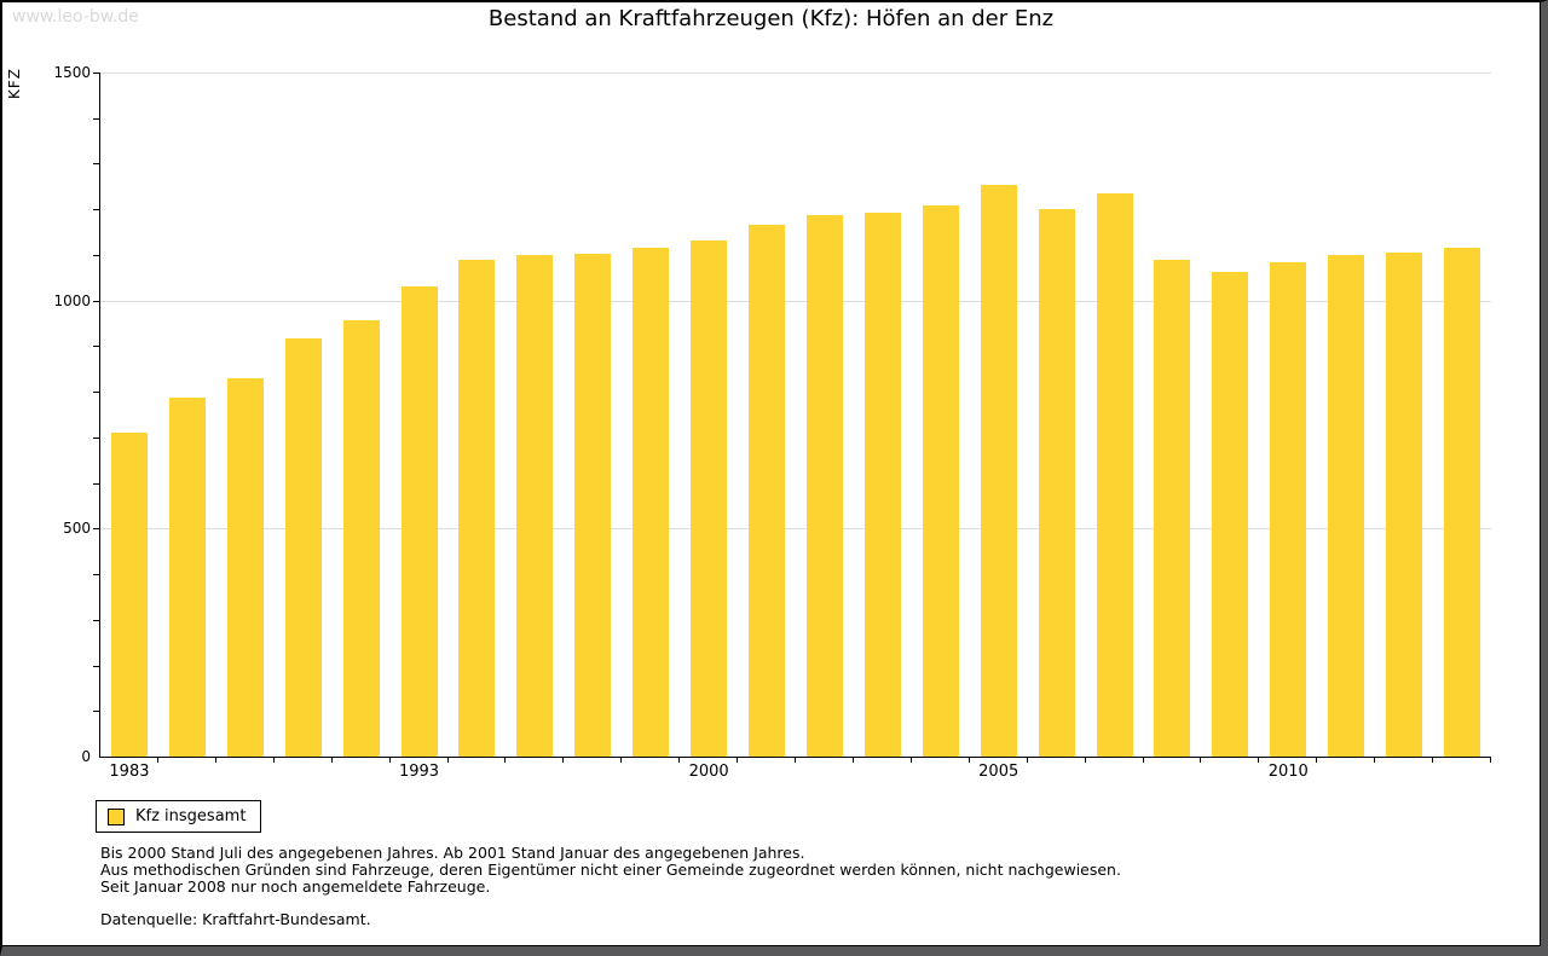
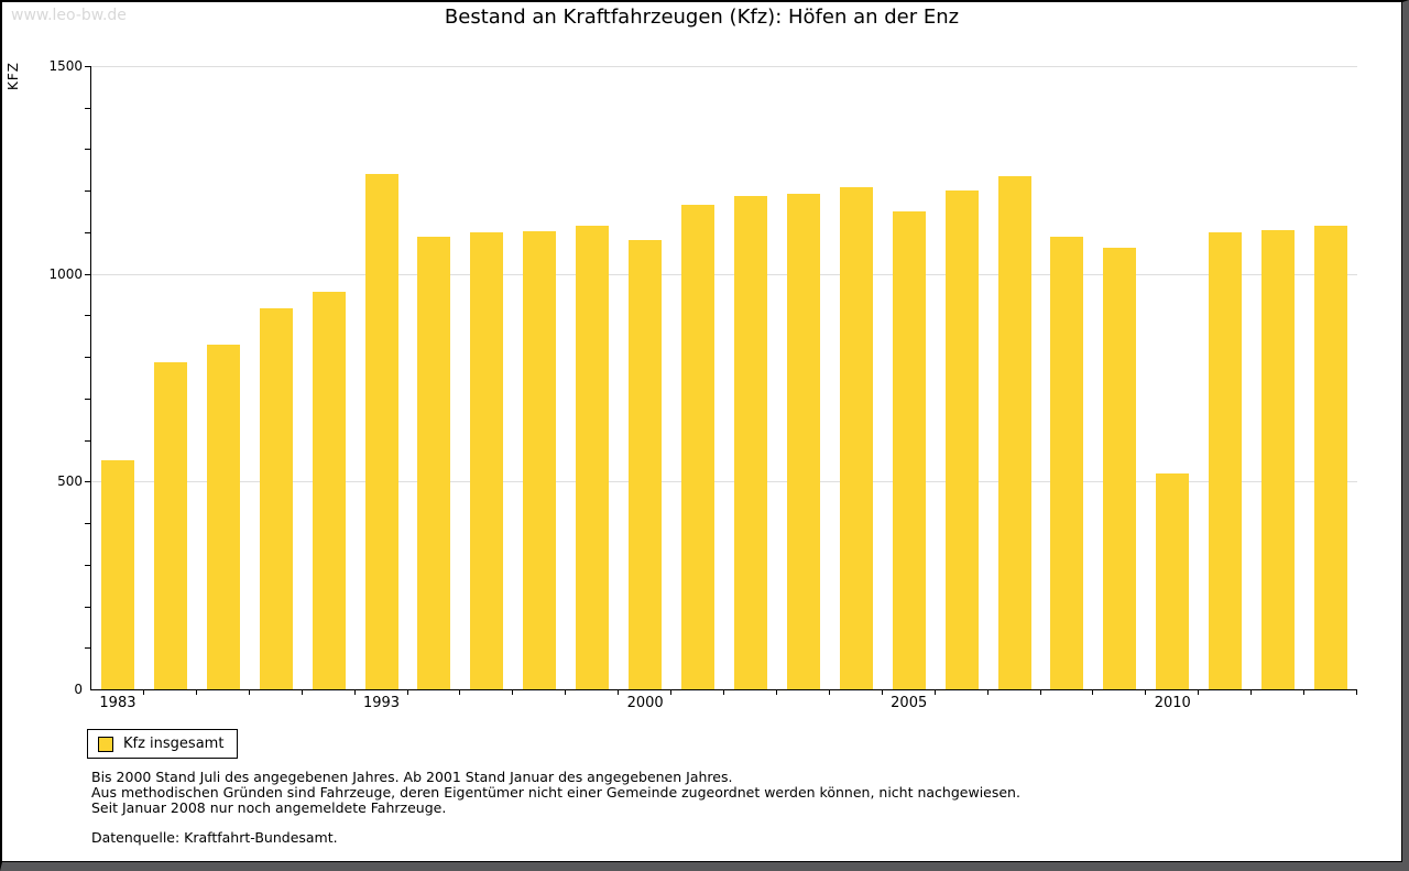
1983: 710 -> 550
1993: 1030 -> 1240
2000: 1130 -> 1080
2005: 1250 -> 1150
2010: 1080 -> 520
